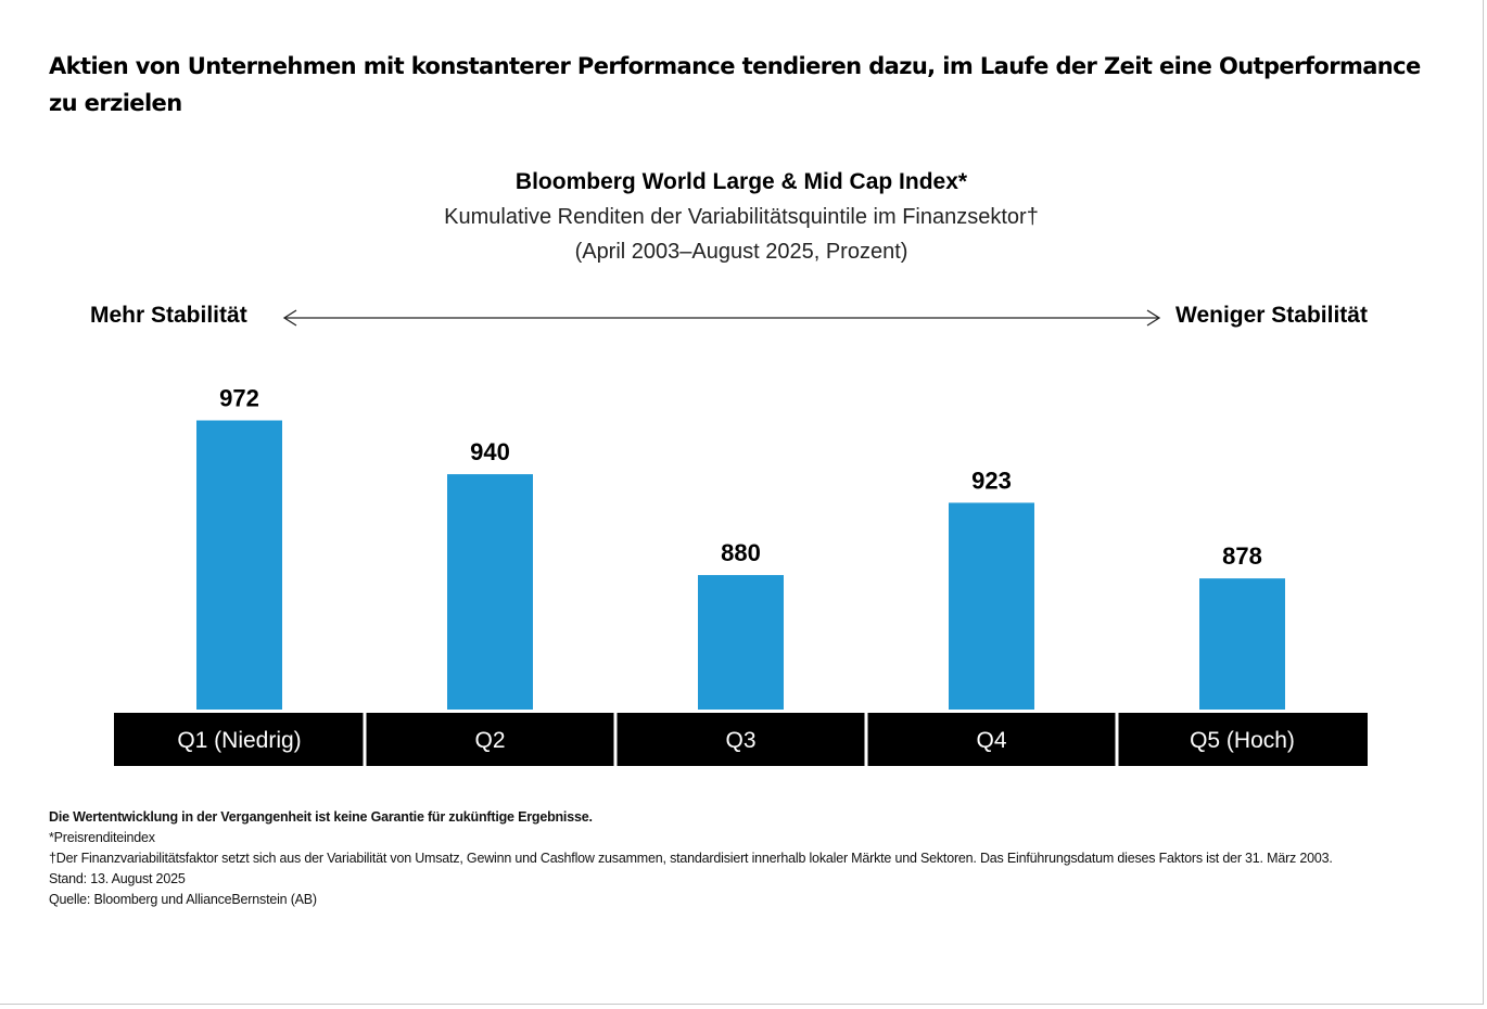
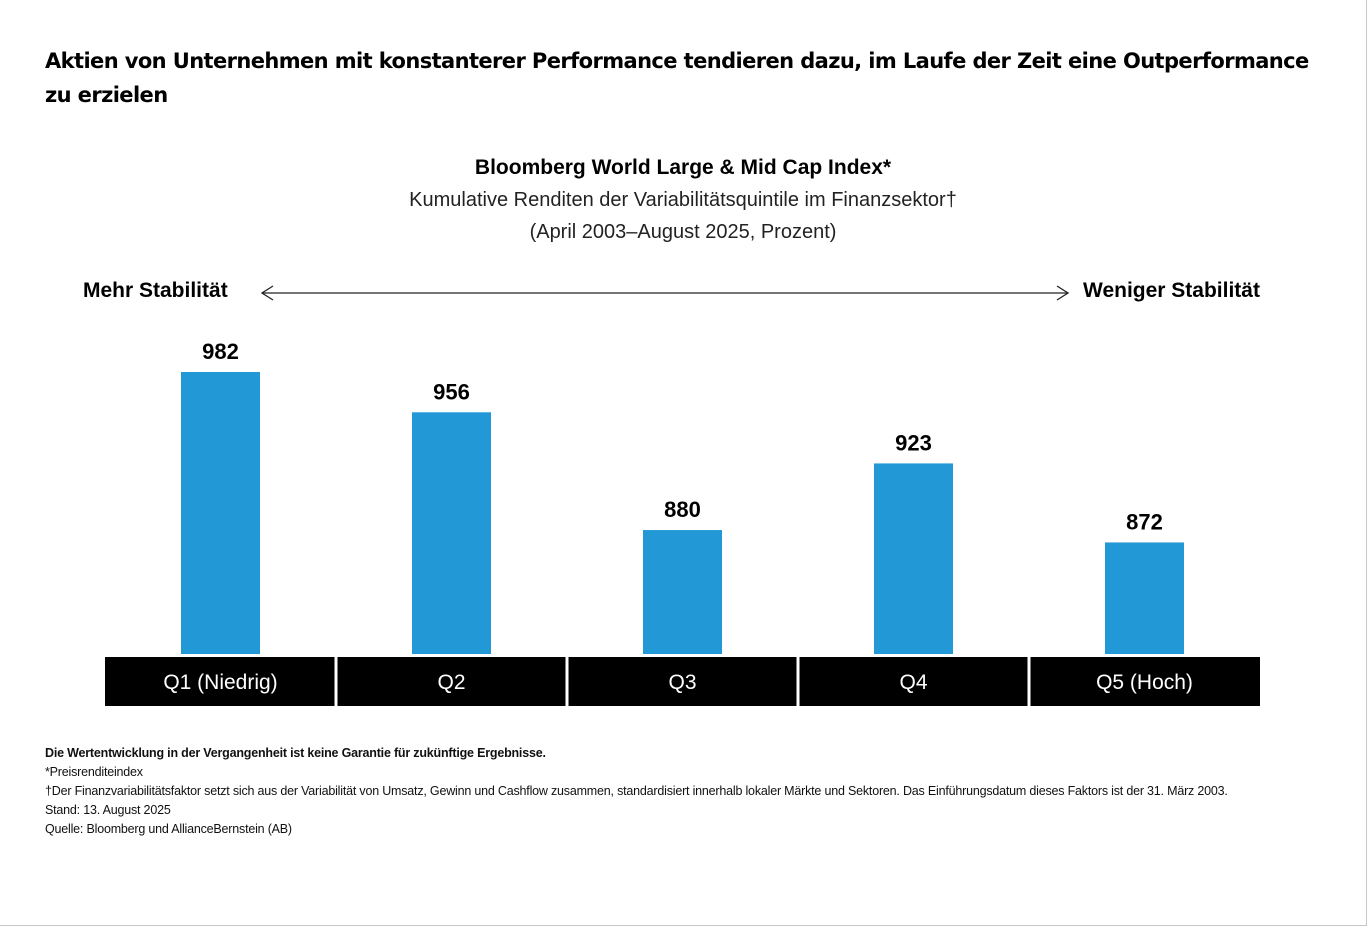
Q1 (Niedrig): 972 -> 982
Q2: 940 -> 956
Q5 (Hoch): 878 -> 872
